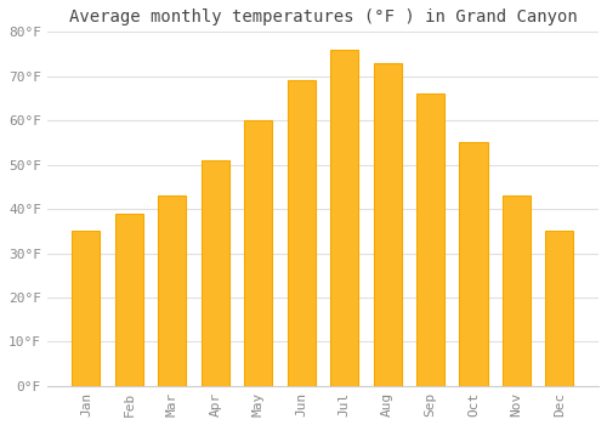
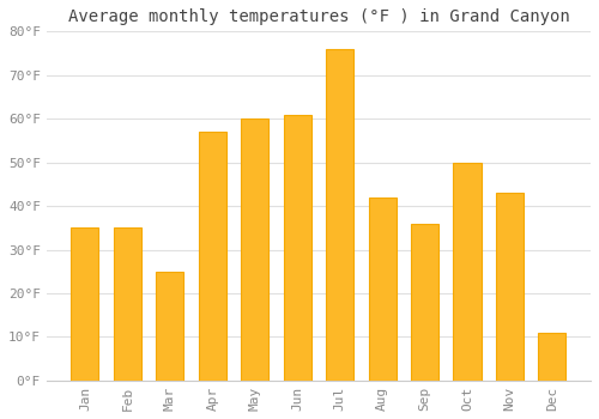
Feb: 39°F -> 35°F
Mar: 43°F -> 25°F
Apr: 51°F -> 57°F
Jun: 69°F -> 61°F
Aug: 73°F -> 42°F
Sep: 66°F -> 36°F
Oct: 55°F -> 50°F
Dec: 35°F -> 11°F
